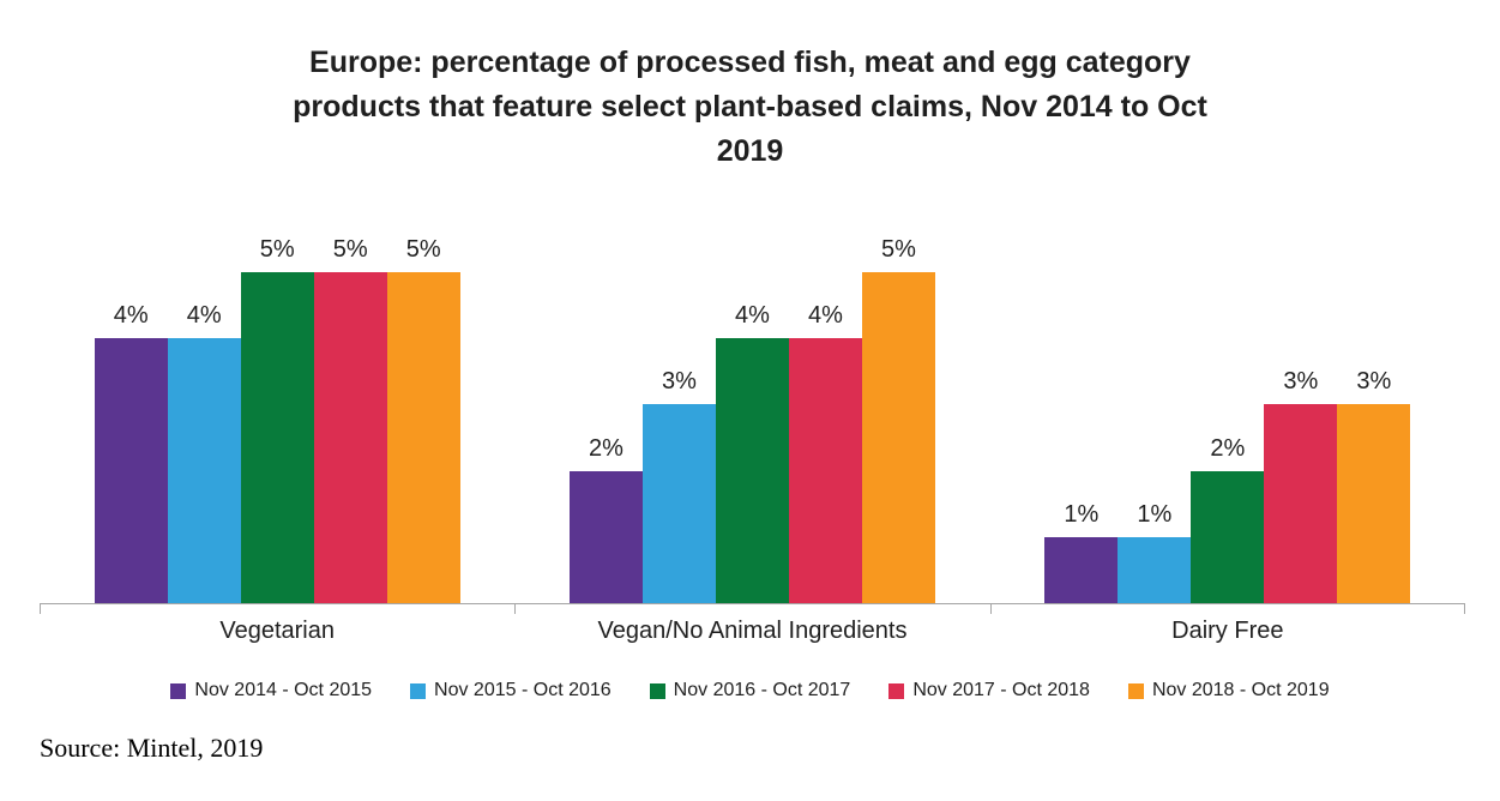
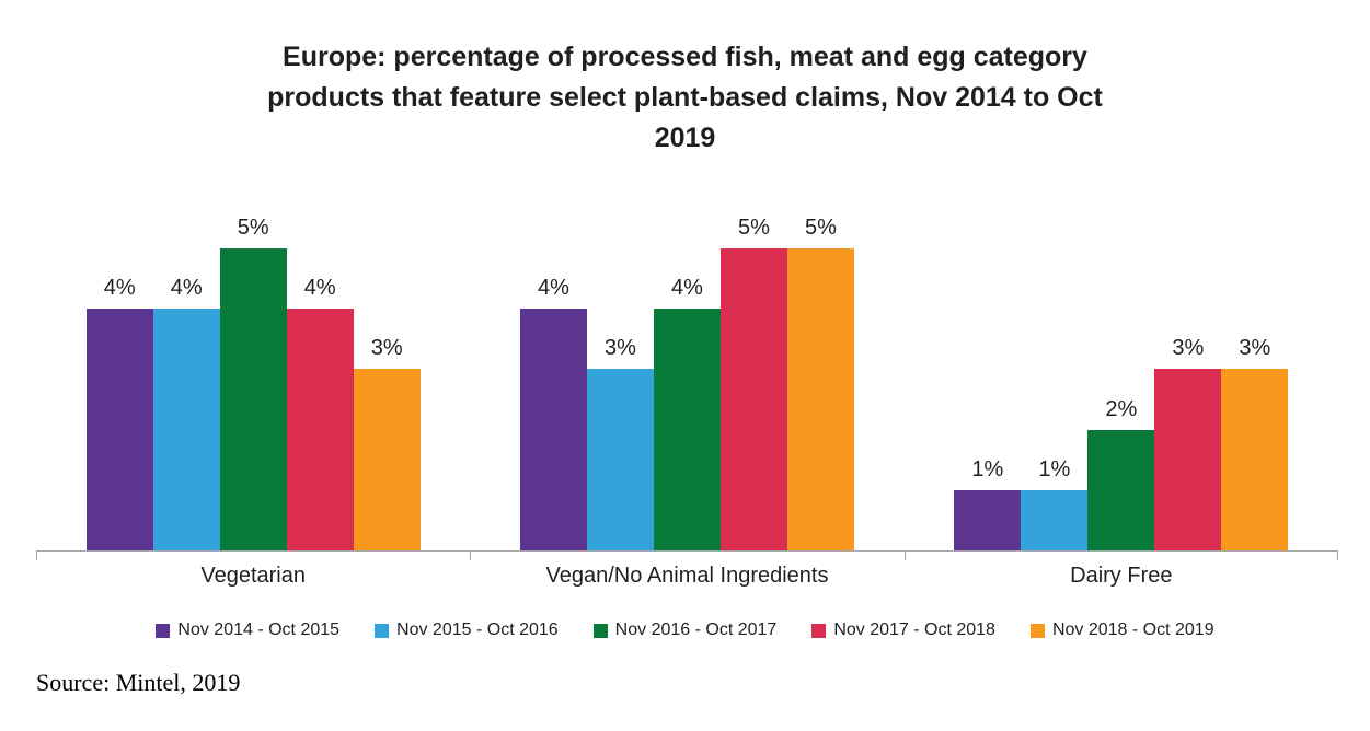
Nov 2017 - Oct 2018/Vegetarian: 5% -> 4%
Nov 2018 - Oct 2019/Vegetarian: 5% -> 3%
Nov 2014 - Oct 2015/Vegan/No Animal Ingredients: 2% -> 4%
Nov 2017 - Oct 2018/Vegan/No Animal Ingredients: 4% -> 5%
